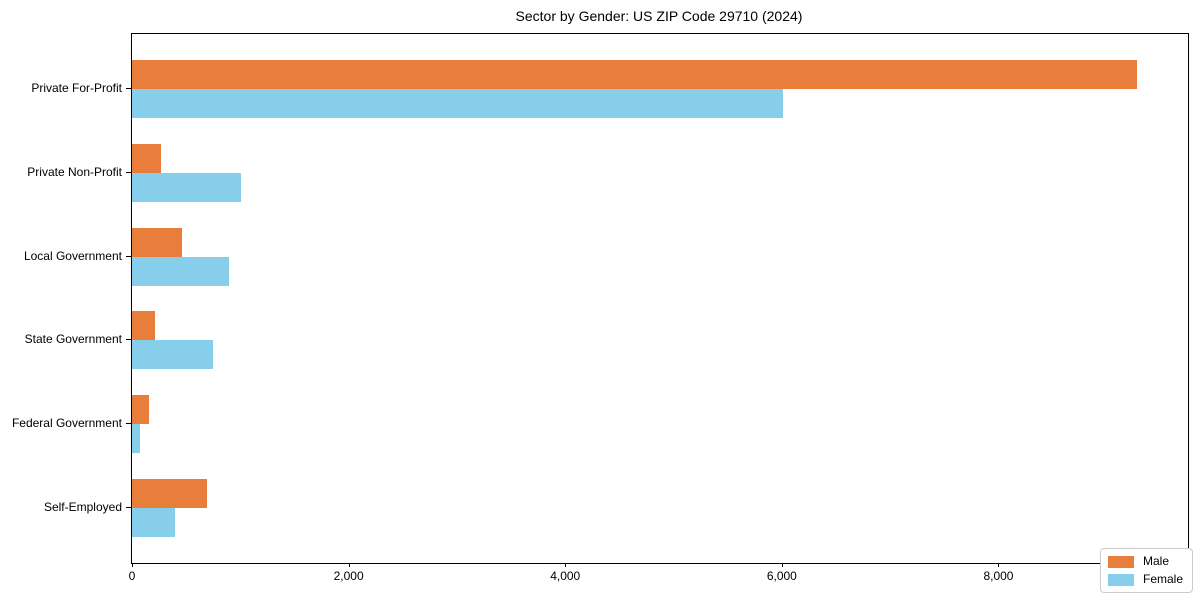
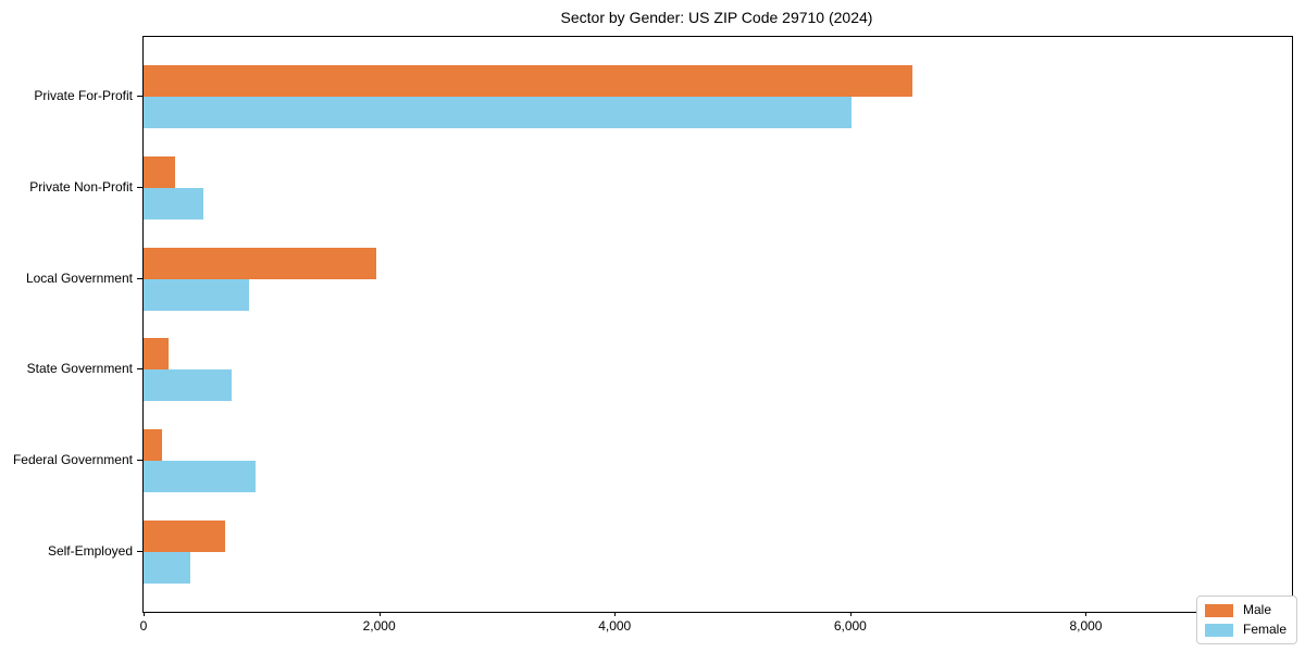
Male/Private For-Profit: 9280 -> 6530
Female/Private Non-Profit: 1010 -> 510
Male/Local Government: 460 -> 1980
Female/Federal Government: 80 -> 950
